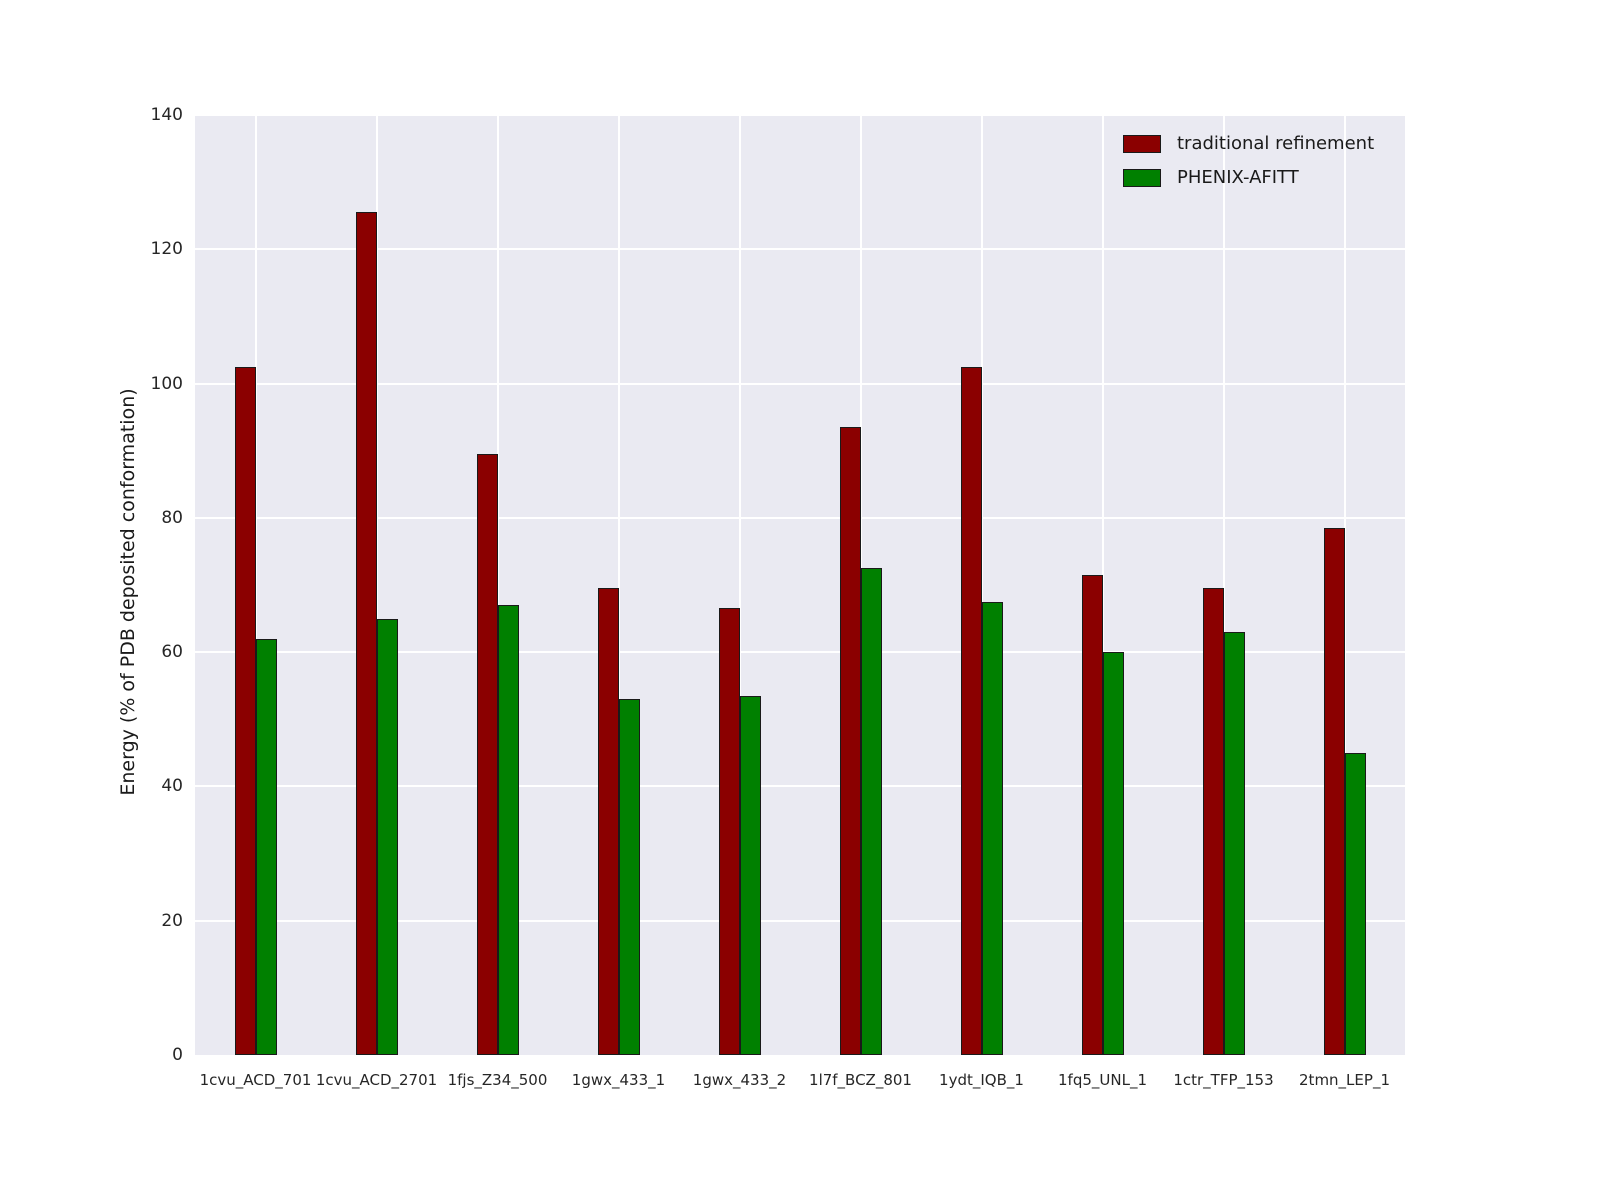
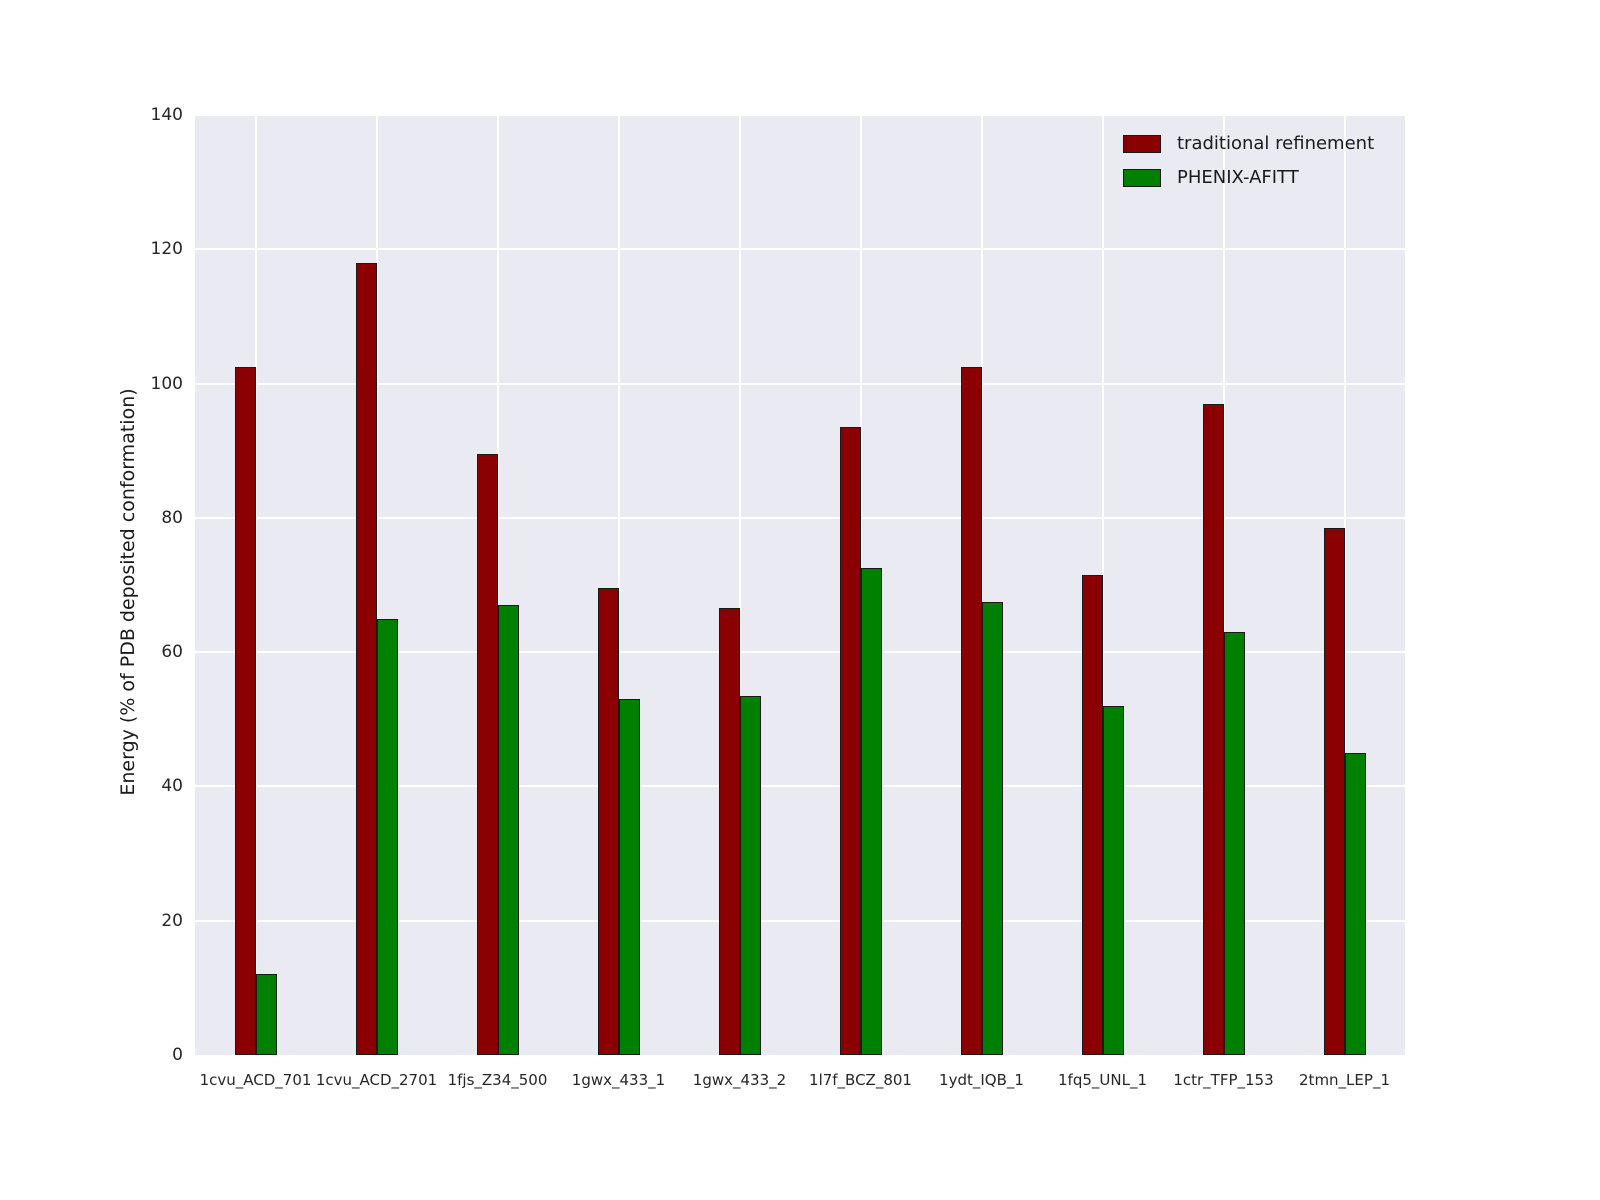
PHENIX-AFITT/1cvu_ACD_701: 62 -> 12
traditional refinement/1cvu_ACD_2701: 126 -> 118
PHENIX-AFITT/1fq5_UNL_1: 60 -> 52
traditional refinement/1ctr_TFP_153: 70 -> 97
